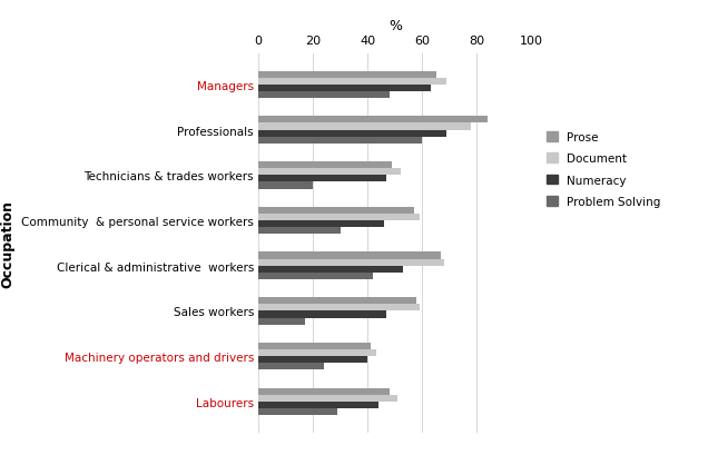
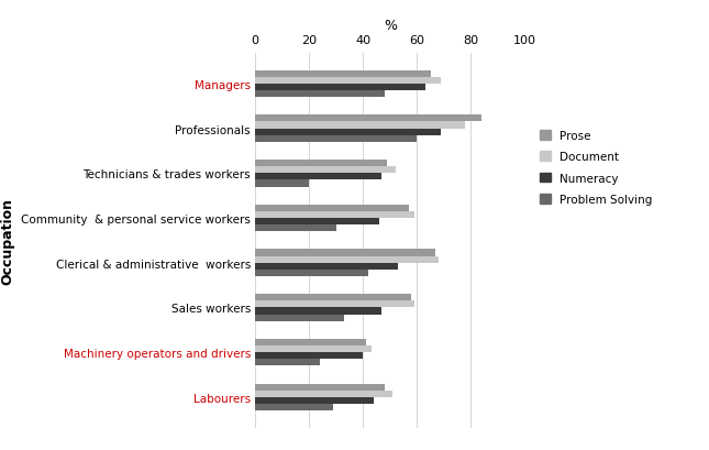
Problem Solving/Sales workers: 17 -> 33
